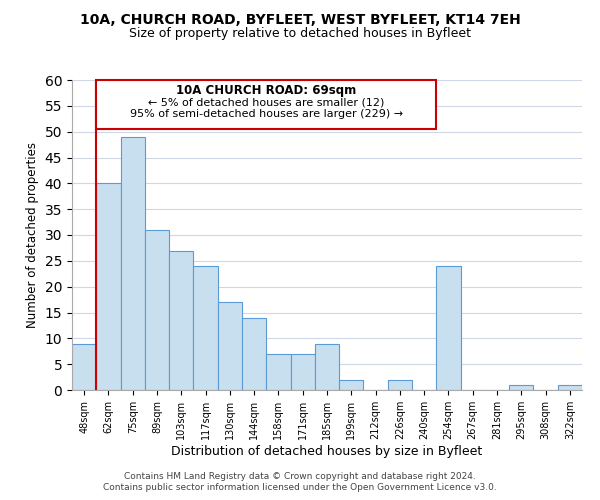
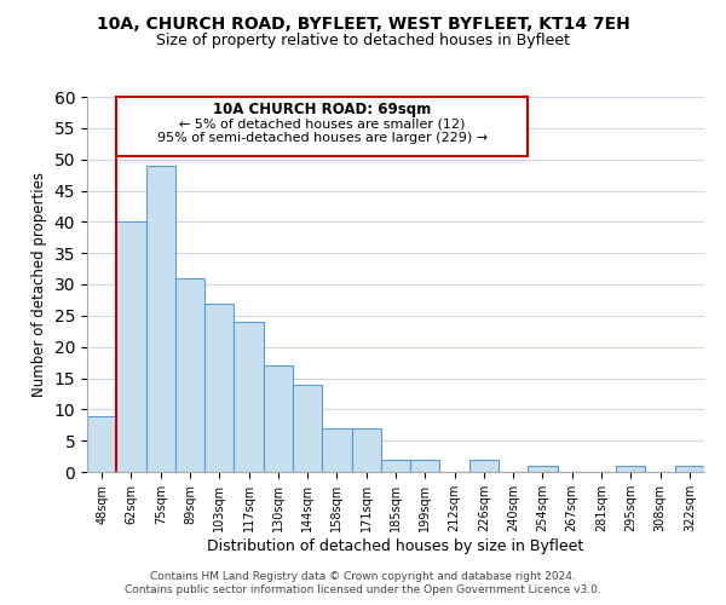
185sqm: 9 -> 2
254sqm: 24 -> 1
